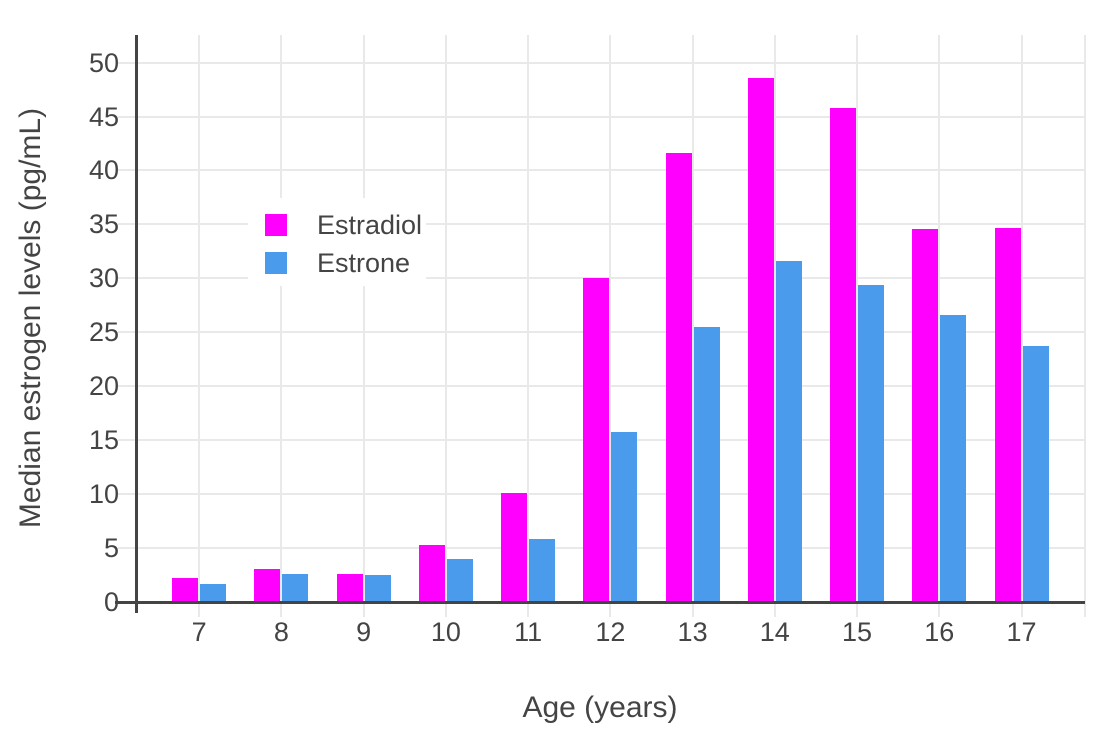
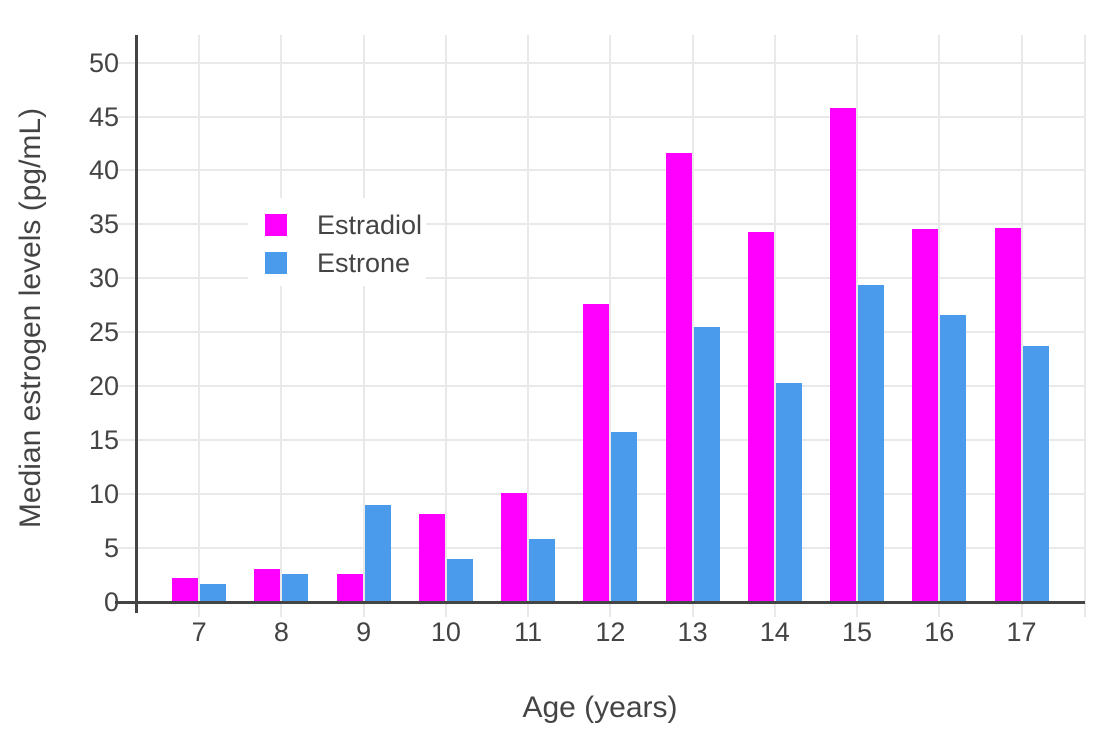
Estrone/9: 2.5 -> 9.0
Estradiol/10: 5.3 -> 8.2
Estradiol/12: 30.0 -> 27.6
Estradiol/14: 48.6 -> 34.3
Estrone/14: 31.6 -> 20.3
